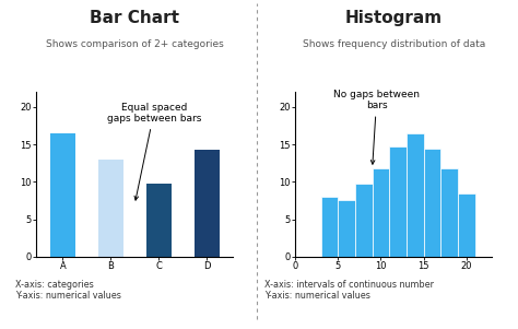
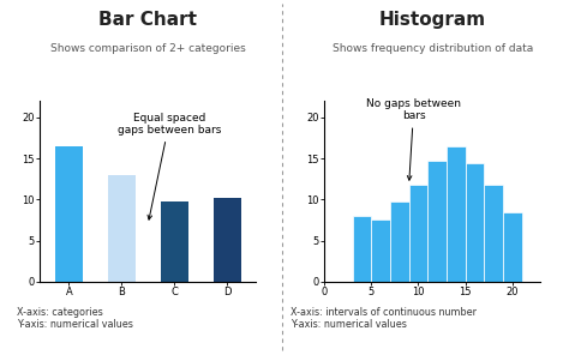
D: 14.3 -> 10.2
